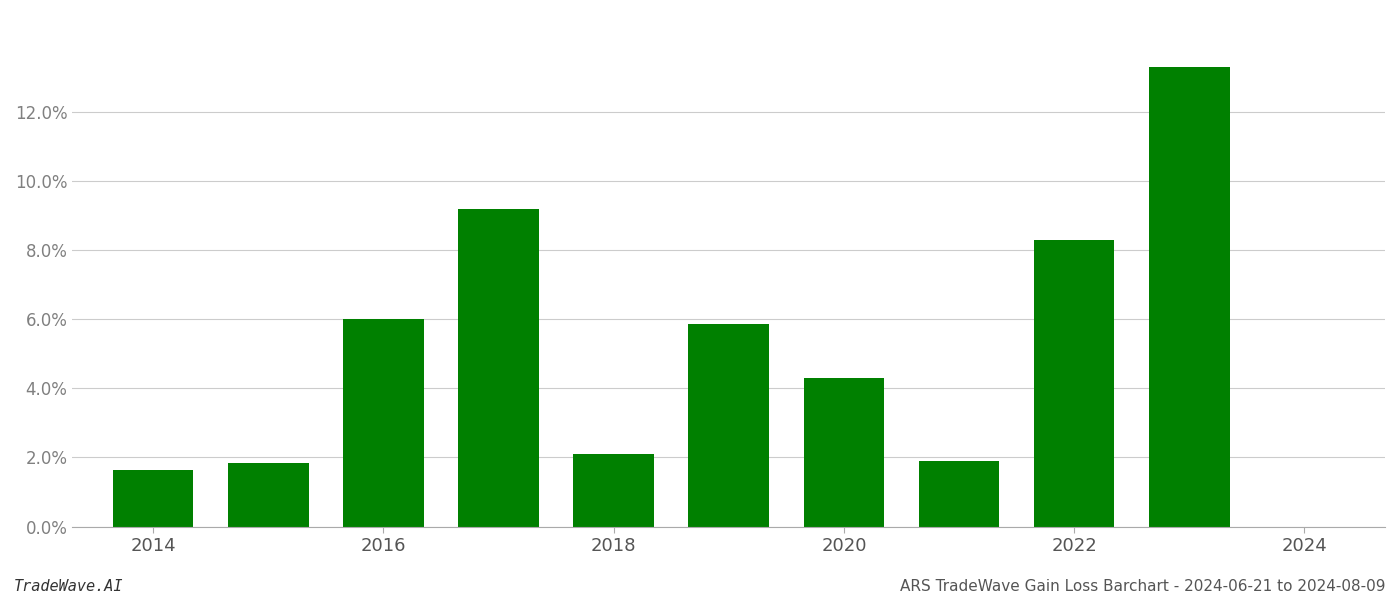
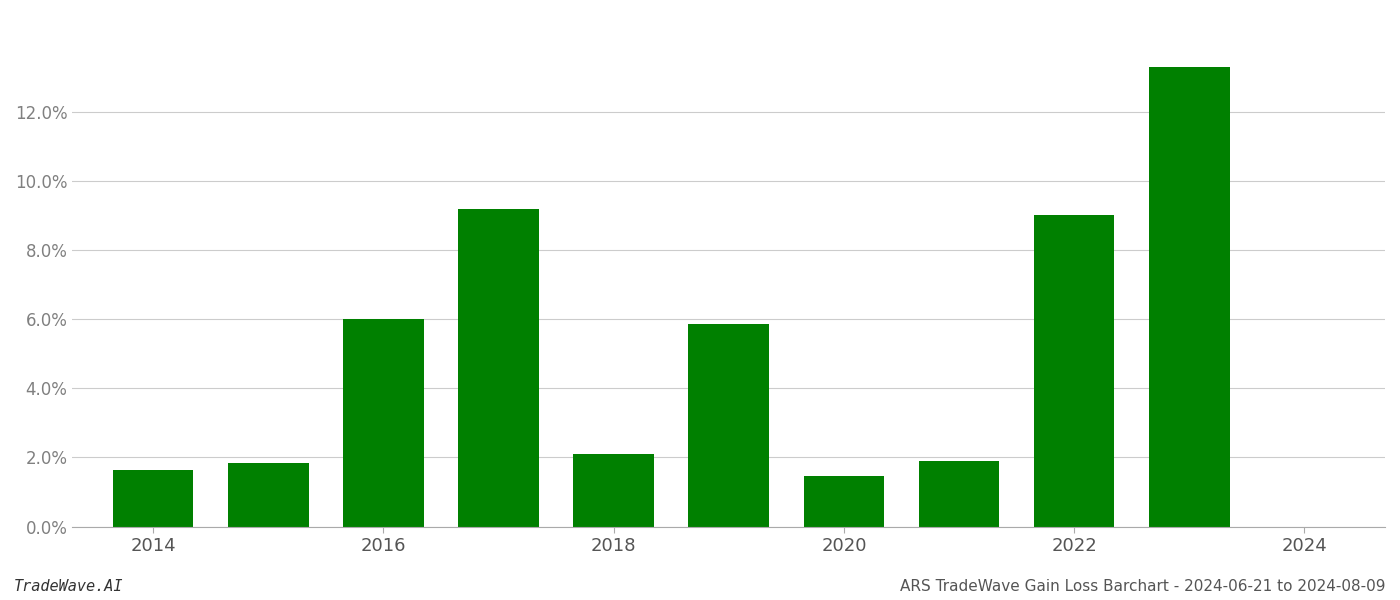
2020: 4.30% -> 1.45%
2022: 8.30% -> 9.00%
